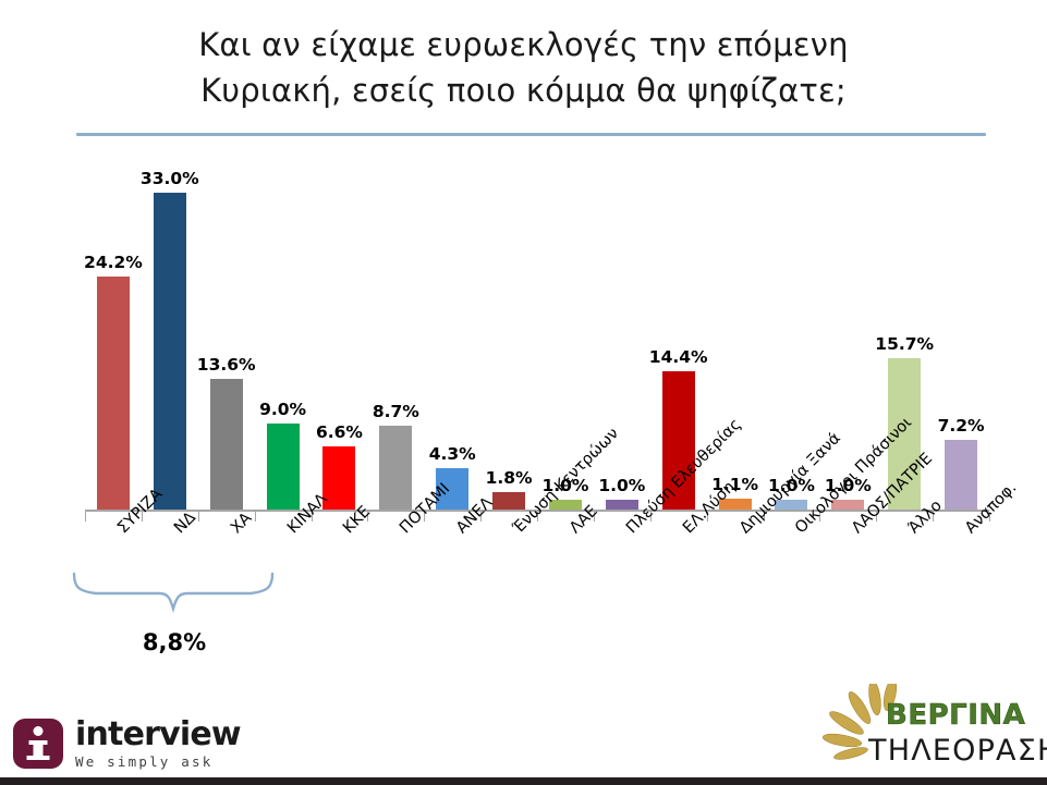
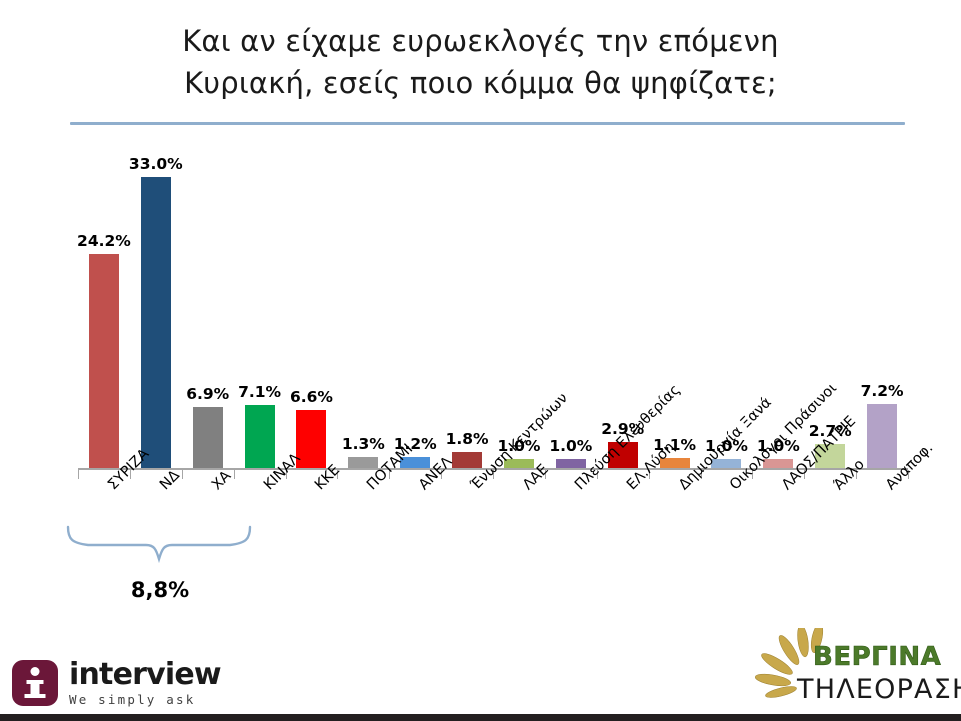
ΧΑ: 13.6% -> 6.9%
ΚΙΝΑΛ: 9.0% -> 7.1%
ΠΟΤΑΜΙ: 8.7% -> 1.3%
ΑΝΕΛ: 4.3% -> 1.2%
ΕΛ.Λύση: 14.4% -> 2.9%
Άλλο: 15.7% -> 2.7%
